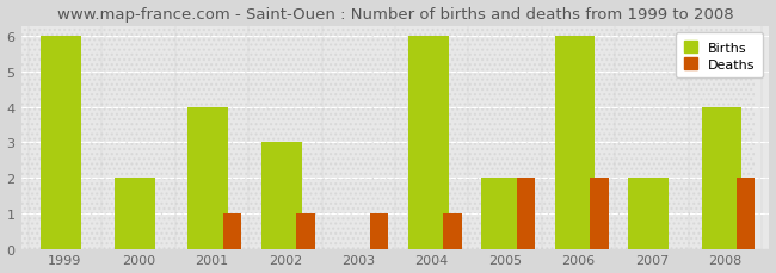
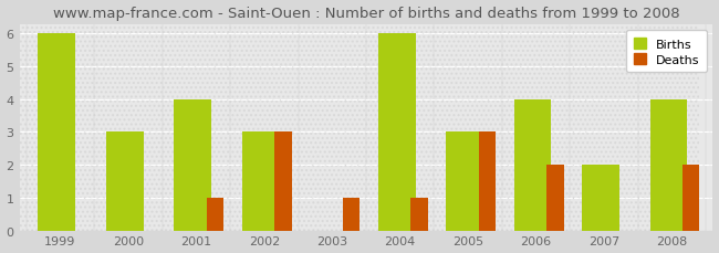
Births/2000: 2 -> 3
Deaths/2002: 1 -> 3
Births/2005: 2 -> 3
Deaths/2005: 2 -> 3
Births/2006: 6 -> 4
